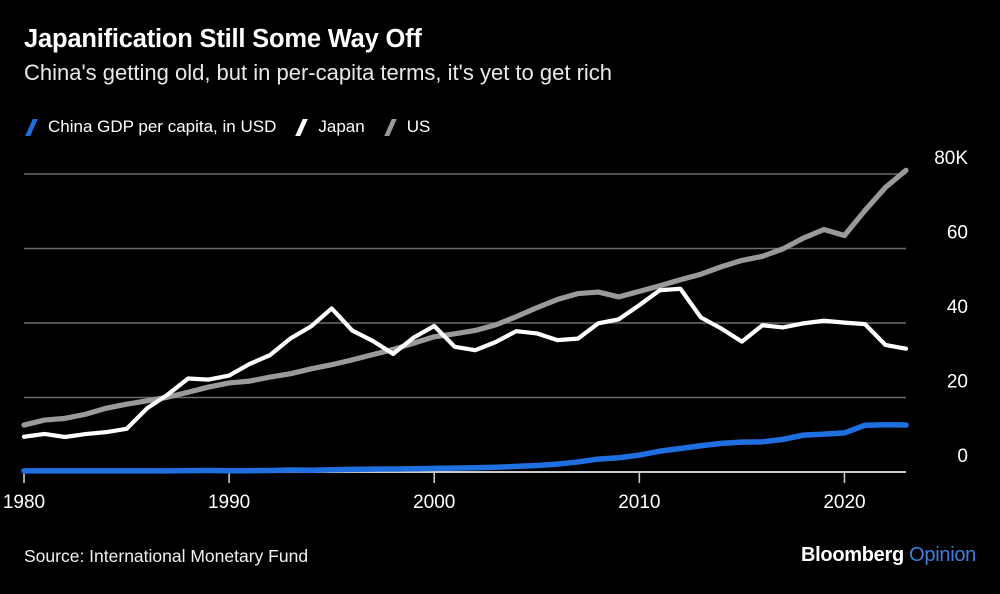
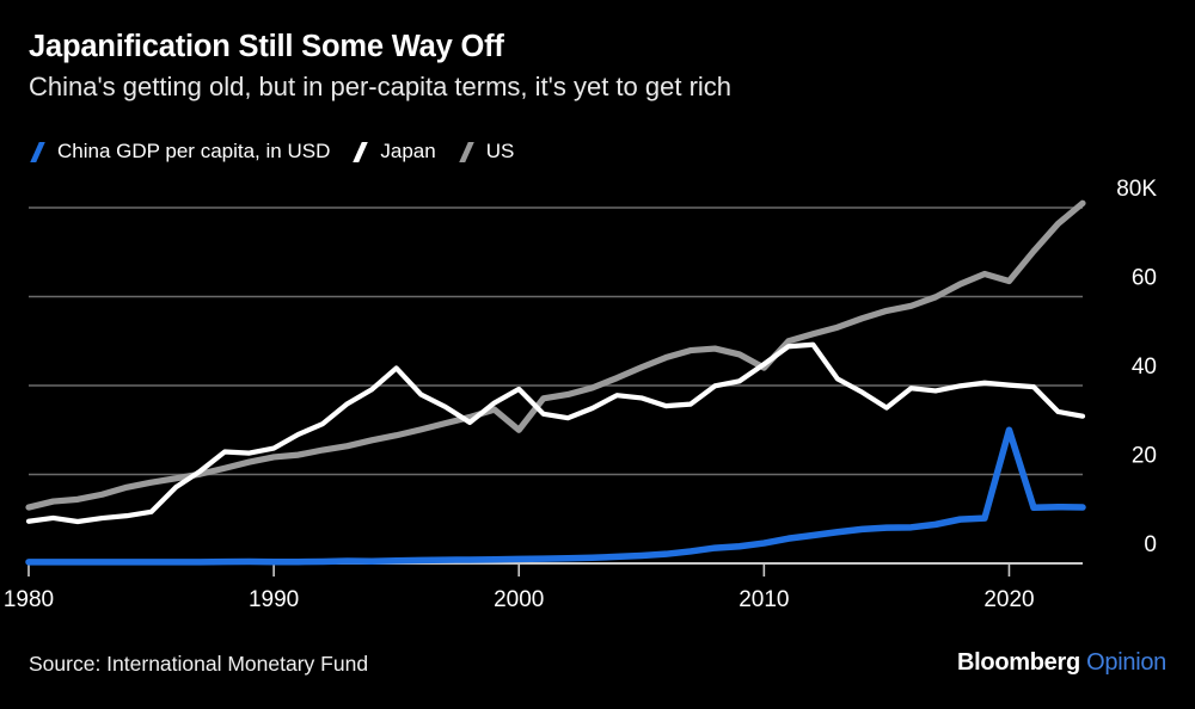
US/2000: 36K -> 30K
US/2010: 48K -> 44K
China GDP per capita, in USD/2020: 10K -> 30K
